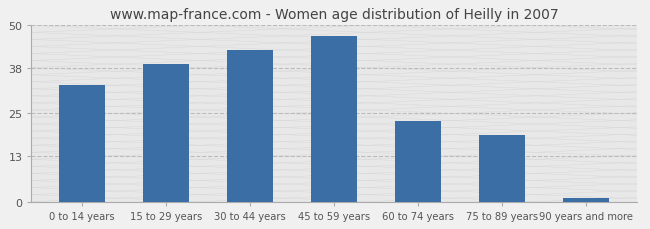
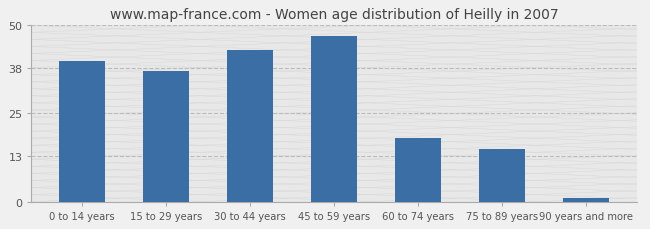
0 to 14 years: 33 -> 40
15 to 29 years: 39 -> 37
60 to 74 years: 23 -> 18
75 to 89 years: 19 -> 15
